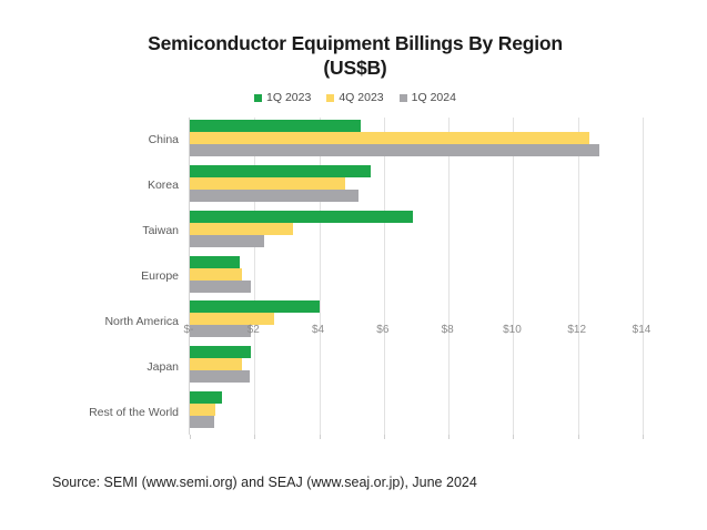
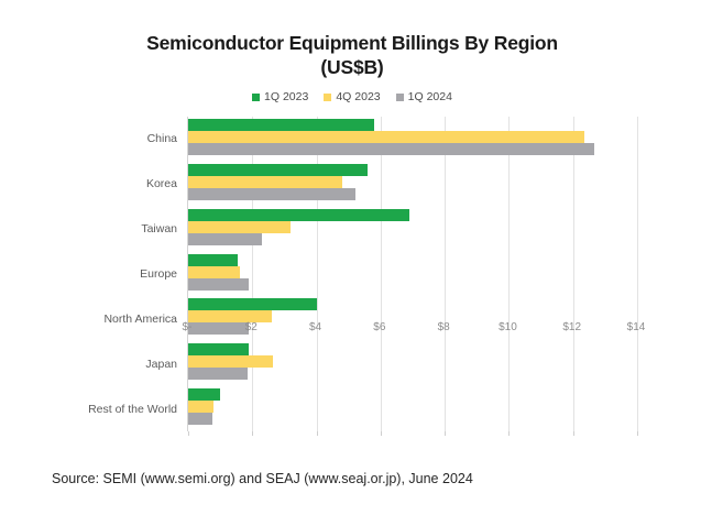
1Q 2023/China: $5.3 -> $5.8
4Q 2023/Japan: $1.6 -> $2.6
